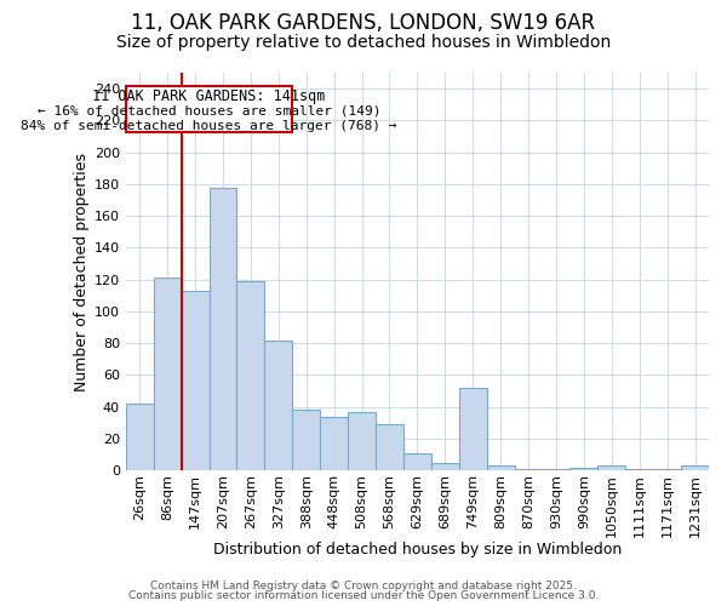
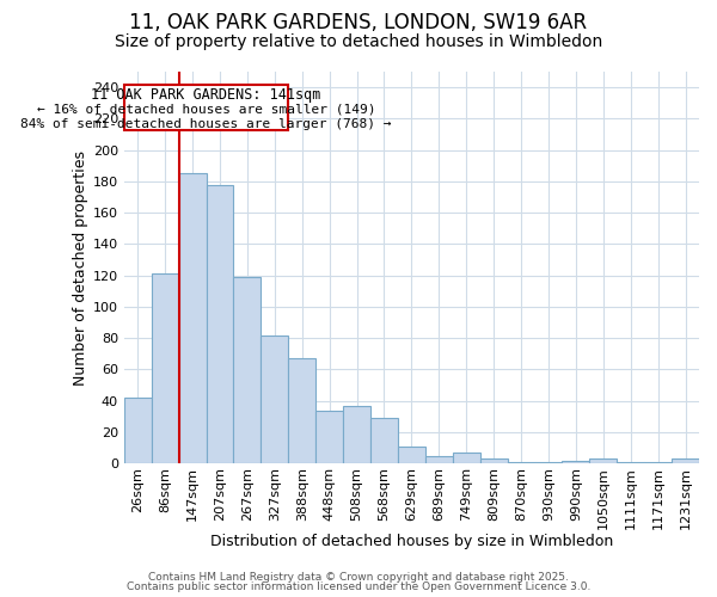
147sqm: 113 -> 185
388sqm: 38 -> 67
749sqm: 52 -> 7
